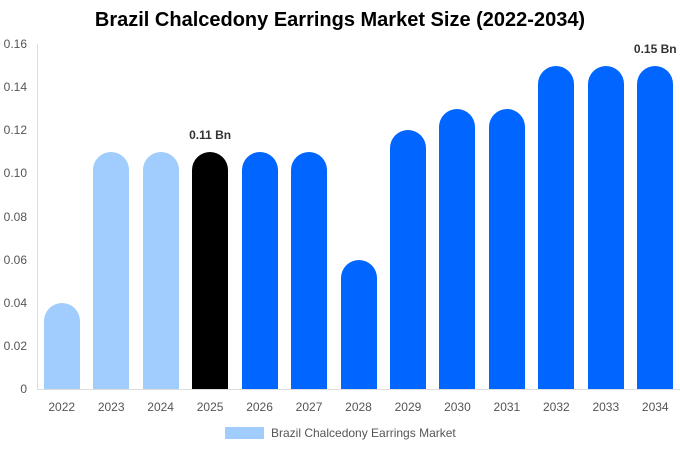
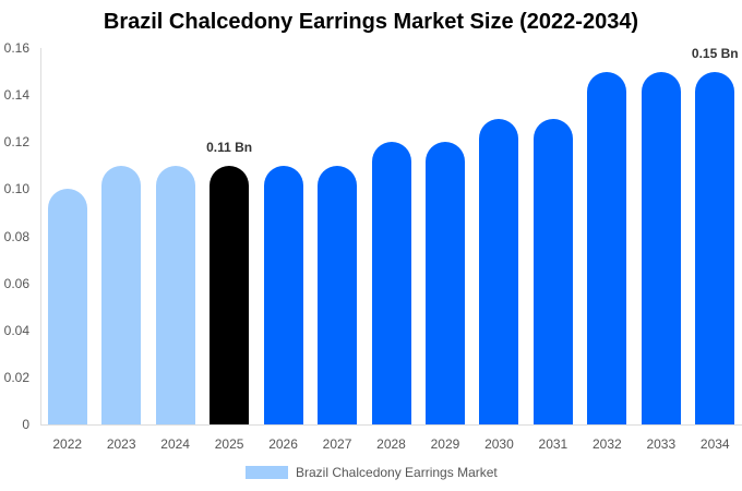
2022: 0.04 -> 0.10
2028: 0.06 -> 0.12
